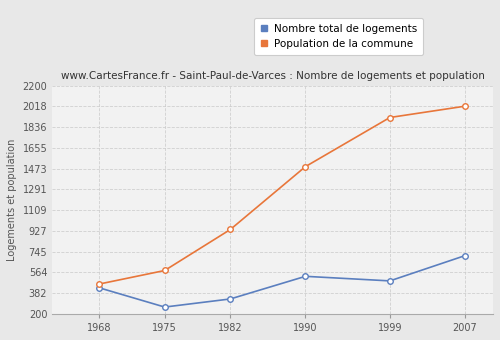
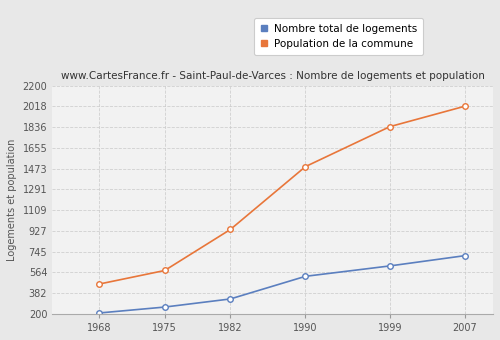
Nombre total de logements/1968: 430 -> 210
Nombre total de logements/1999: 490 -> 620
Population de la commune/1999: 1920 -> 1840
